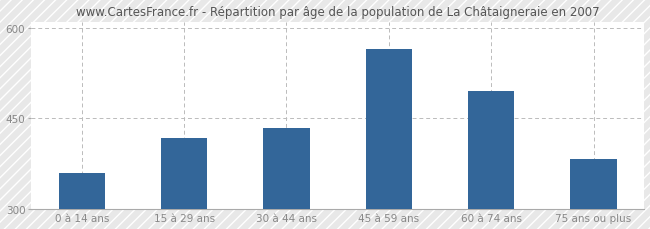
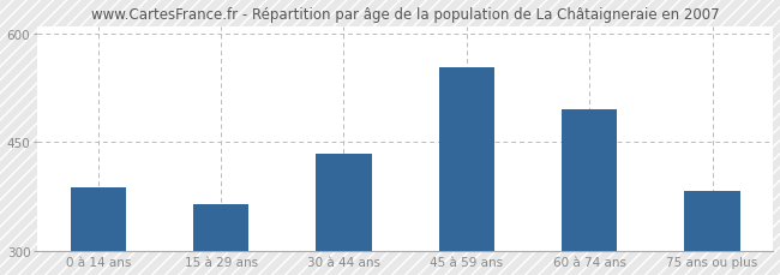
0 à 14 ans: 360 -> 388
15 à 29 ans: 418 -> 365
45 à 59 ans: 564 -> 553
